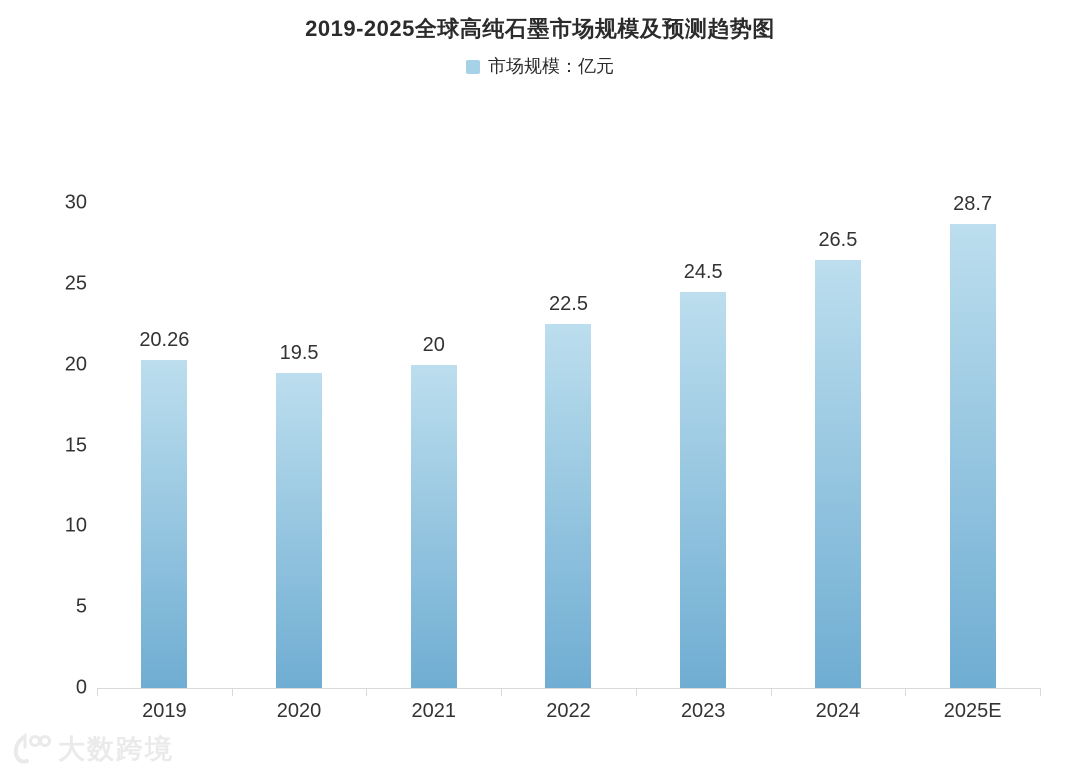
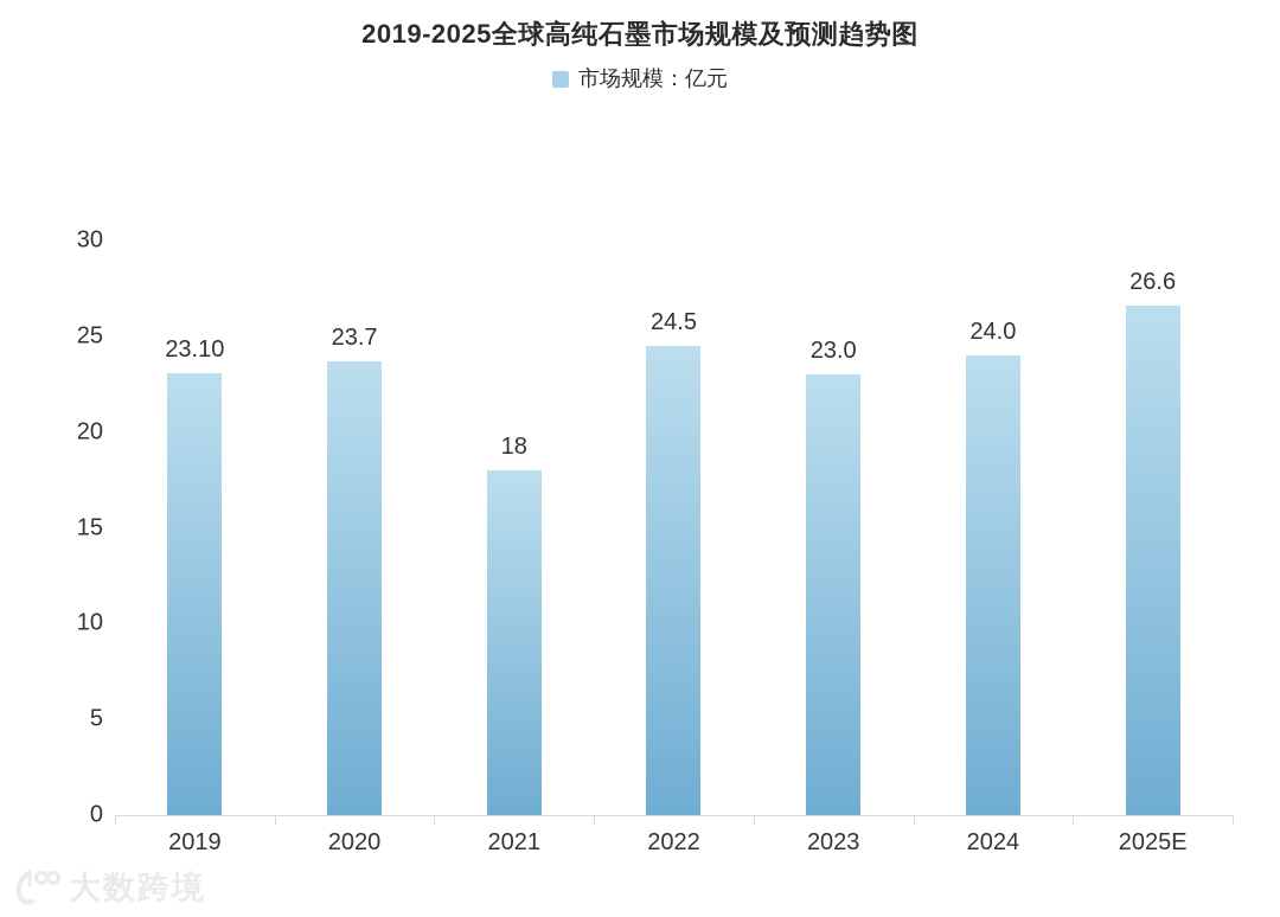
2019: 20.26 -> 23.10
2020: 19.5 -> 23.7
2021: 20 -> 18
2022: 22.5 -> 24.5
2023: 24.5 -> 23.0
2024: 26.5 -> 24.0
2025E: 28.7 -> 26.6
